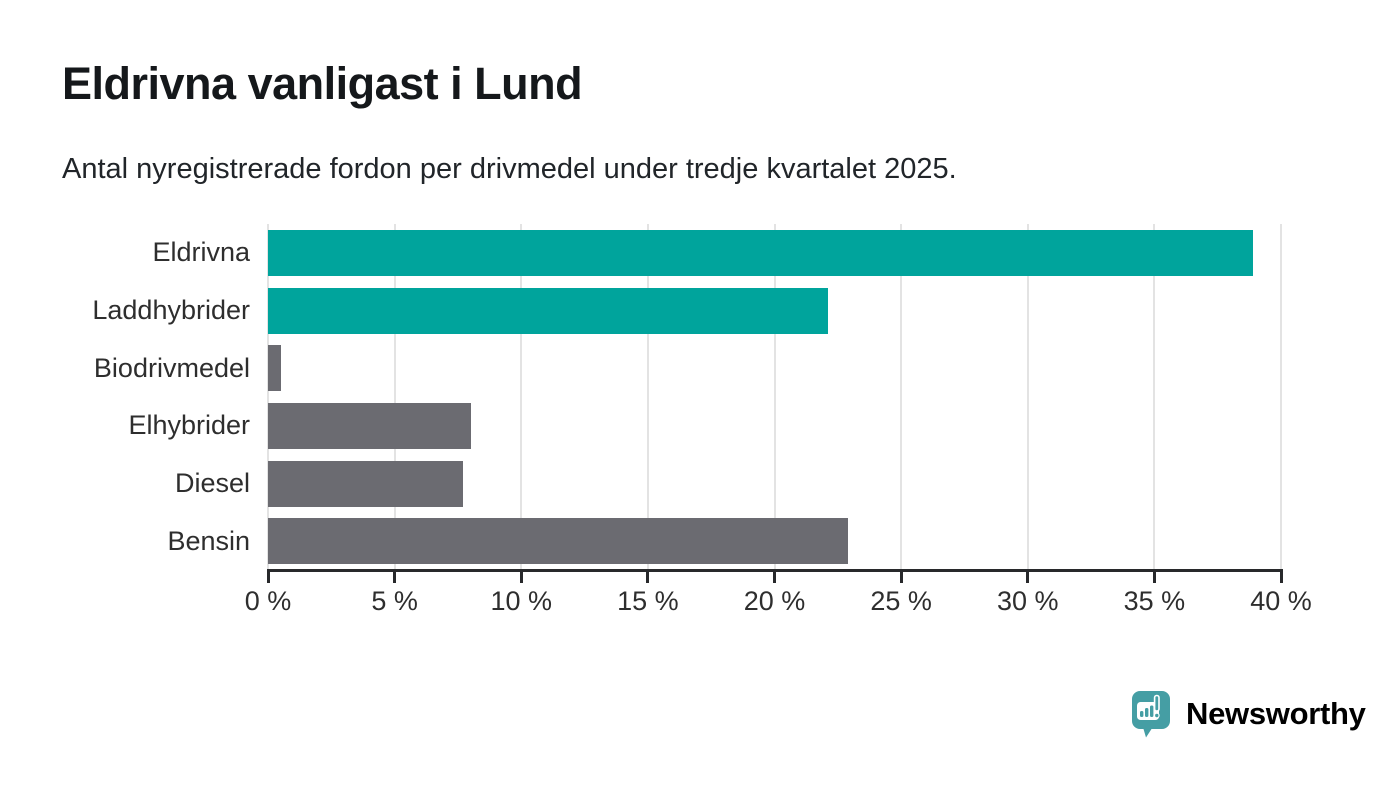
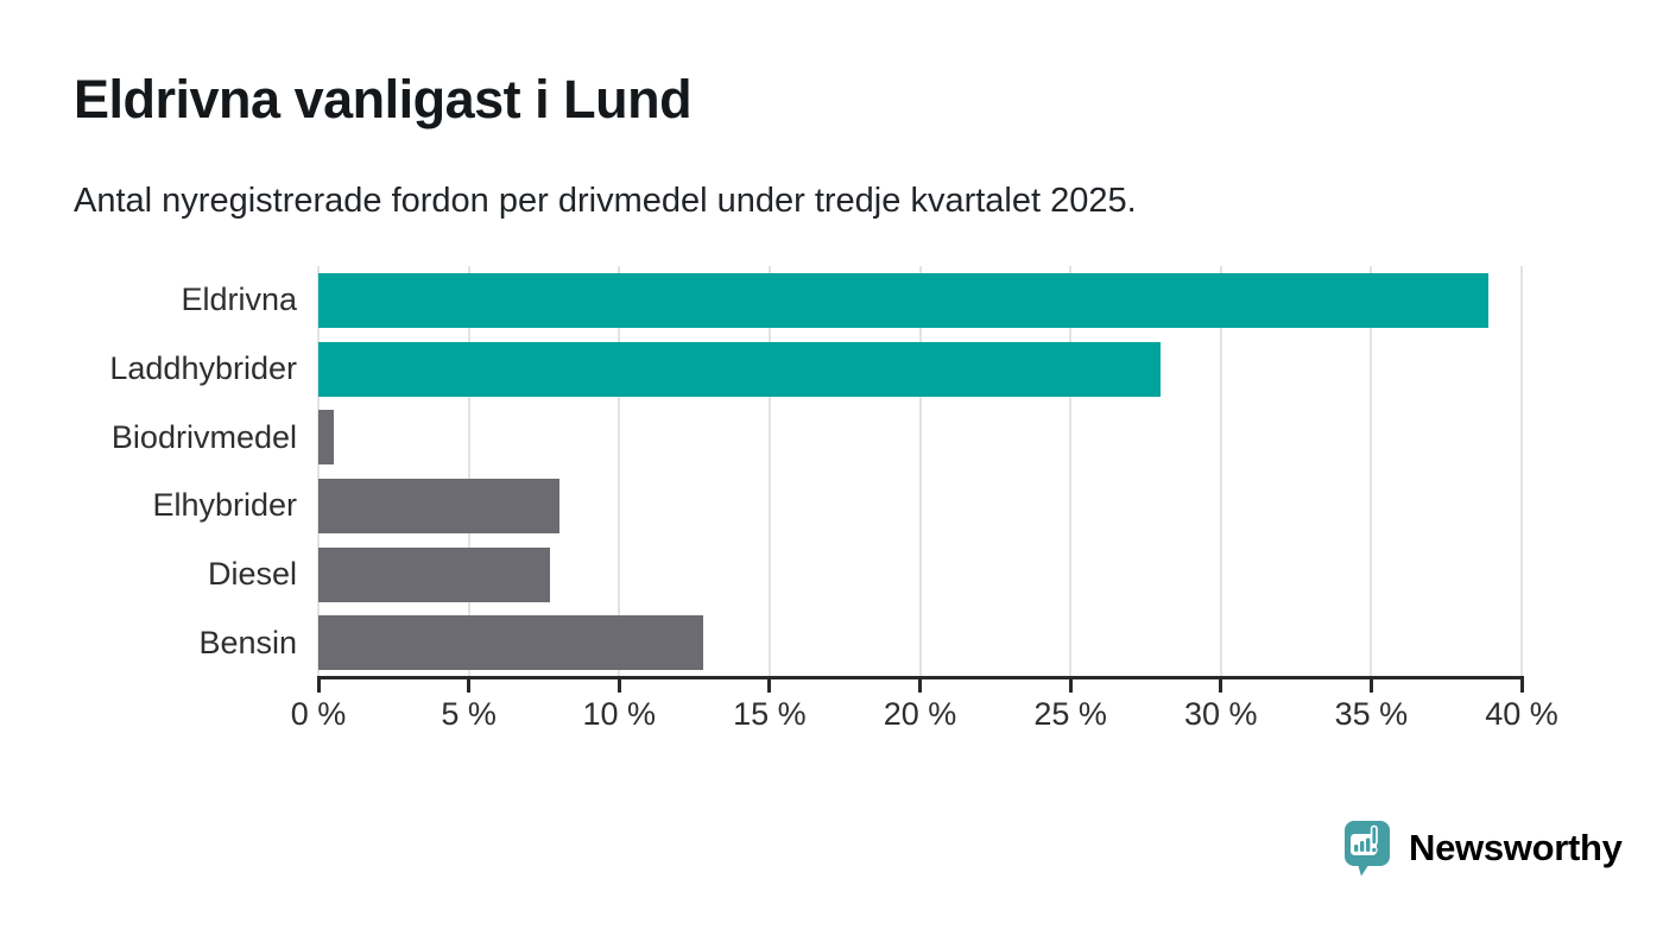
Laddhybrider: 22.1% -> 28.0%
Bensin: 22.9% -> 12.8%
